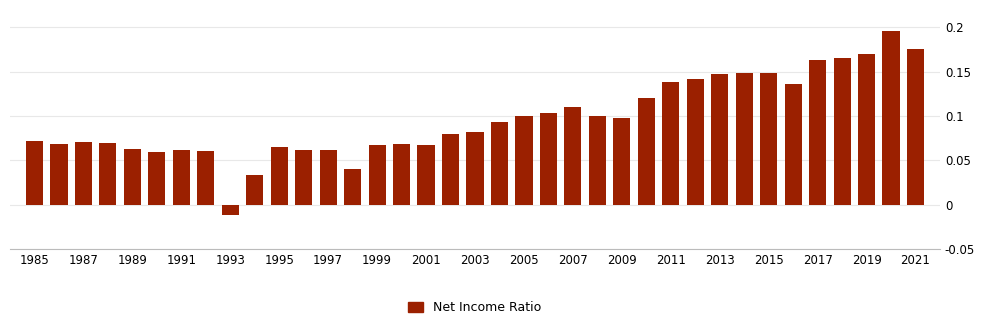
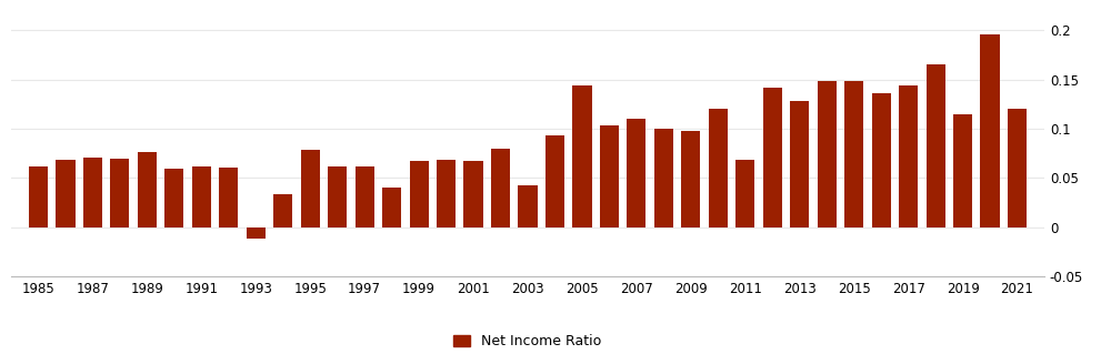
1985: 0.072 -> 0.062
1989: 0.063 -> 0.076
1995: 0.065 -> 0.078
2003: 0.082 -> 0.042
2005: 0.100 -> 0.144
2011: 0.138 -> 0.068
2013: 0.147 -> 0.128
2017: 0.163 -> 0.144
2019: 0.170 -> 0.114
2021: 0.175 -> 0.120
